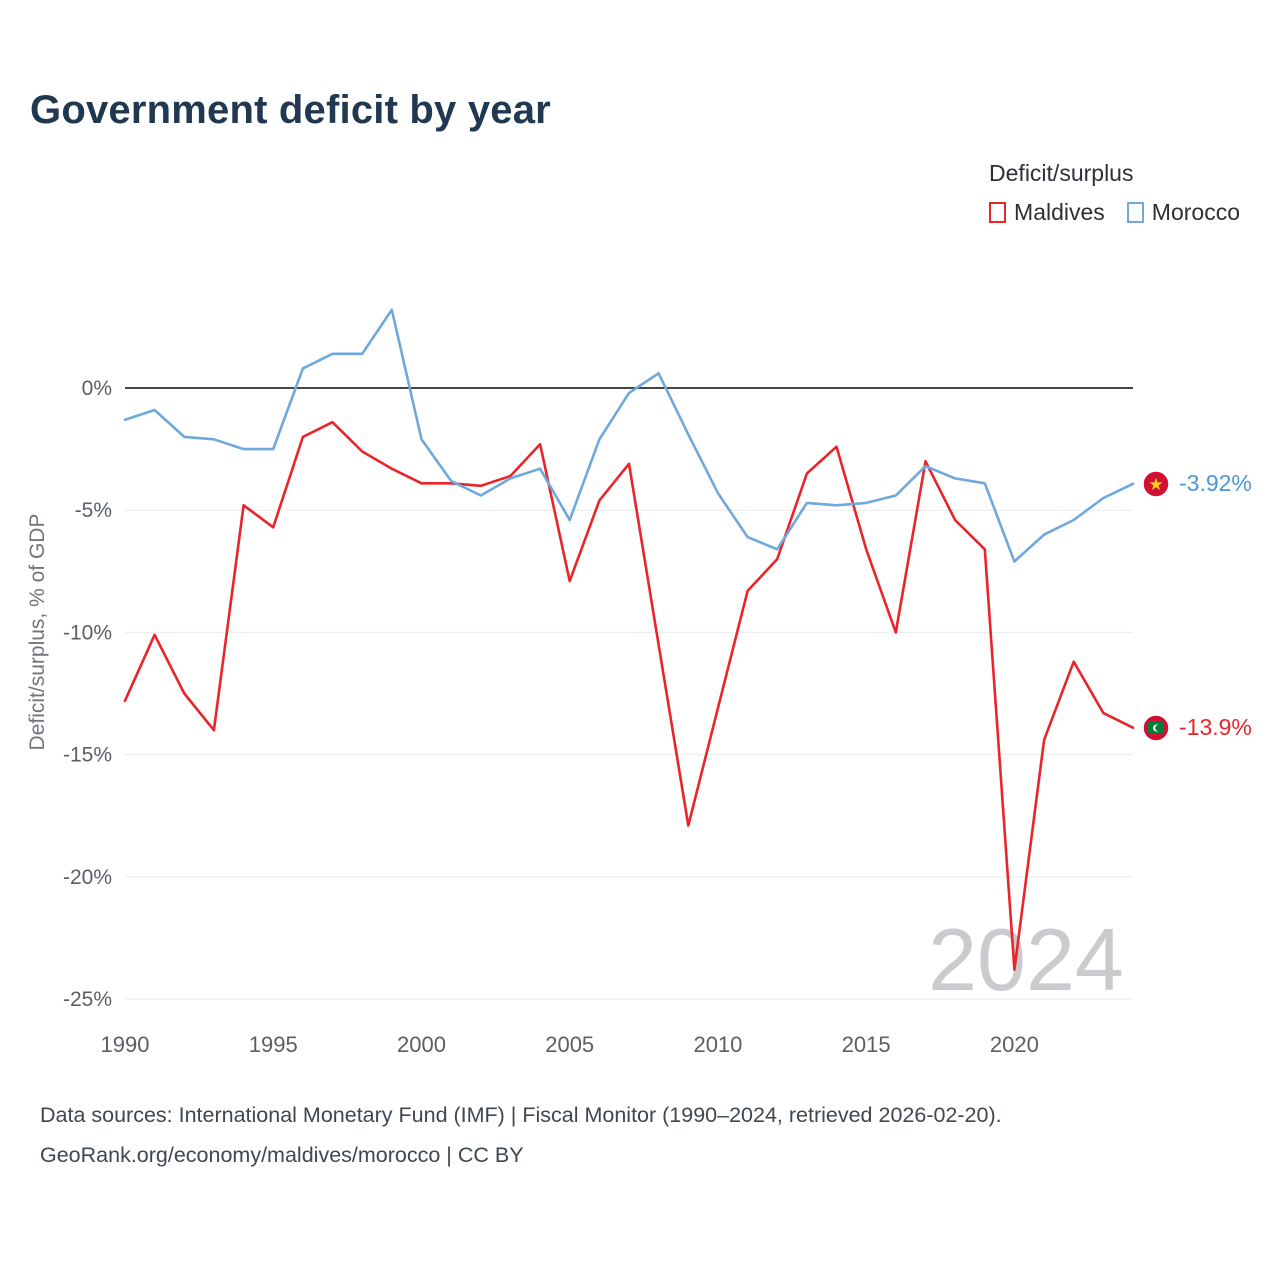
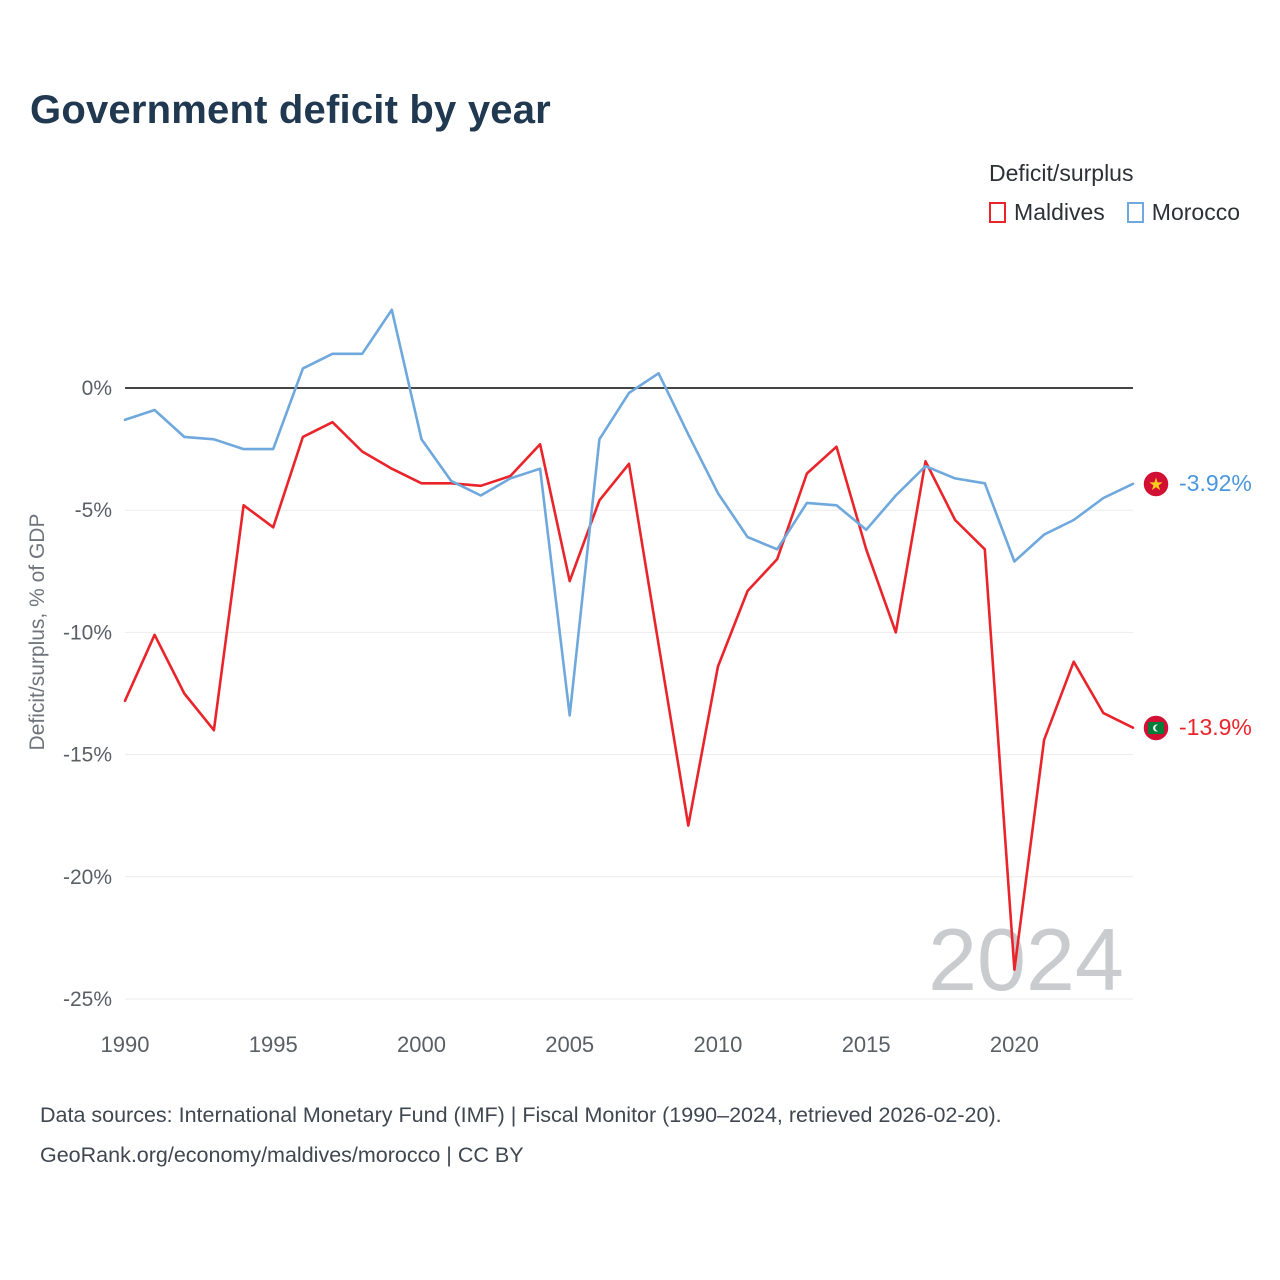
Morocco/2005: -5.4% -> -13.4%
Maldives/2010: -13.1% -> -11.4%
Morocco/2015: -4.7% -> -5.8%
